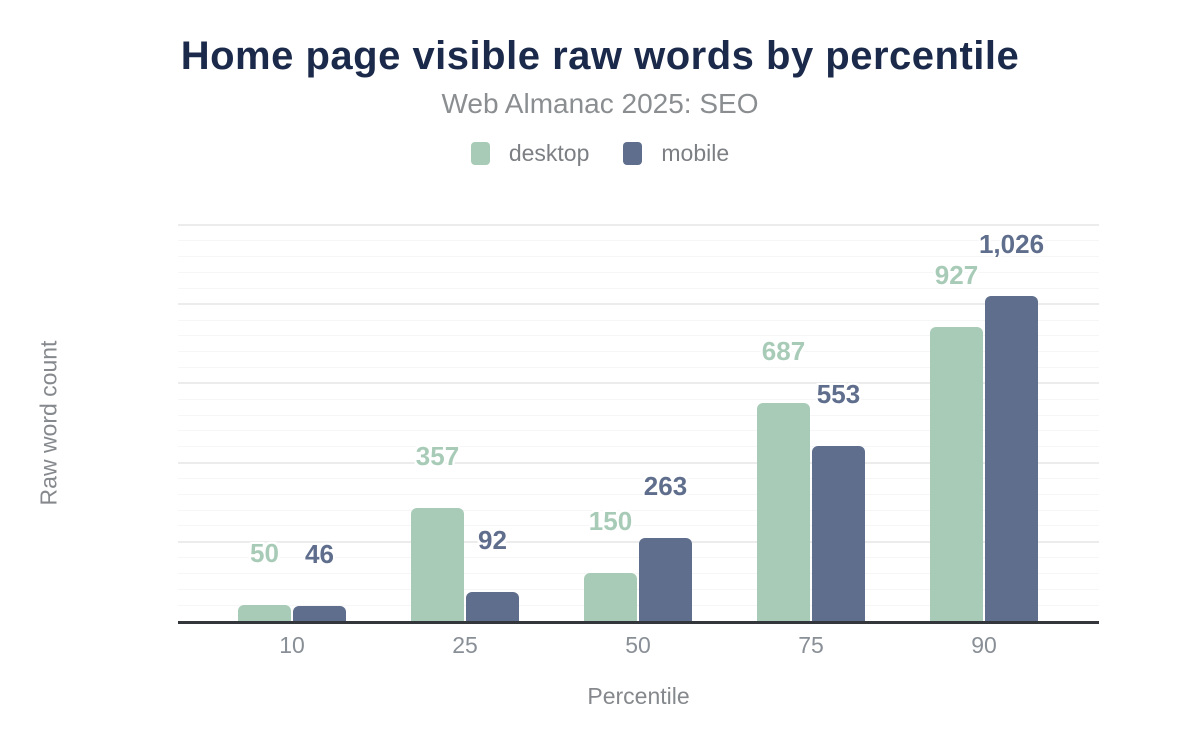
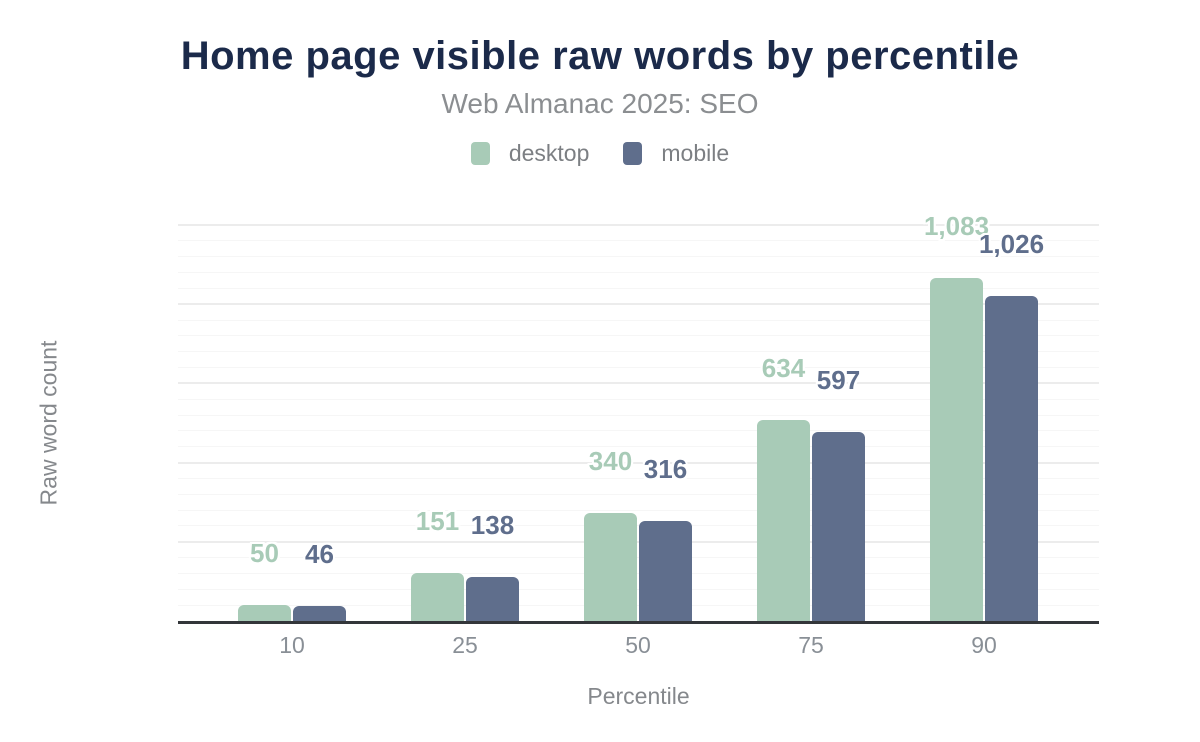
desktop/25: 357 -> 151
mobile/25: 92 -> 138
desktop/50: 150 -> 340
mobile/50: 263 -> 316
desktop/75: 687 -> 634
mobile/75: 553 -> 597
desktop/90: 927 -> 1,083
